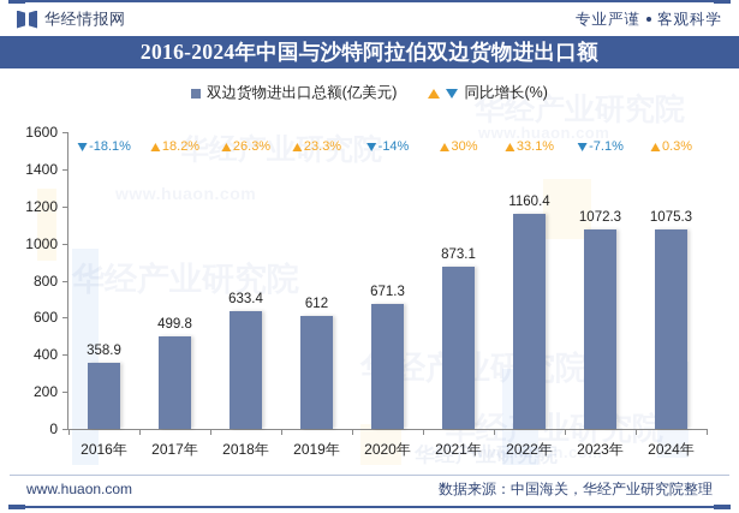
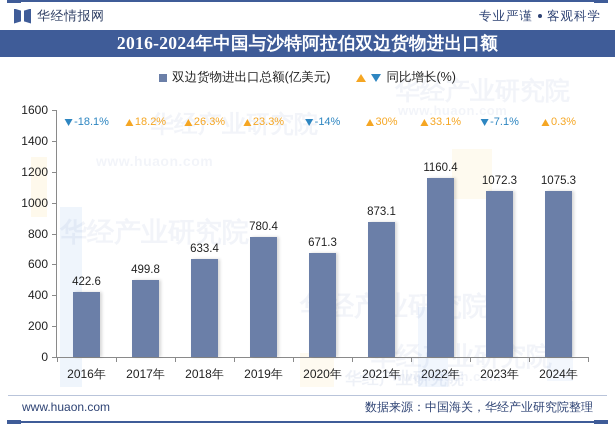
2016年: 358.9 -> 422.6
2019年: 612 -> 780.4
